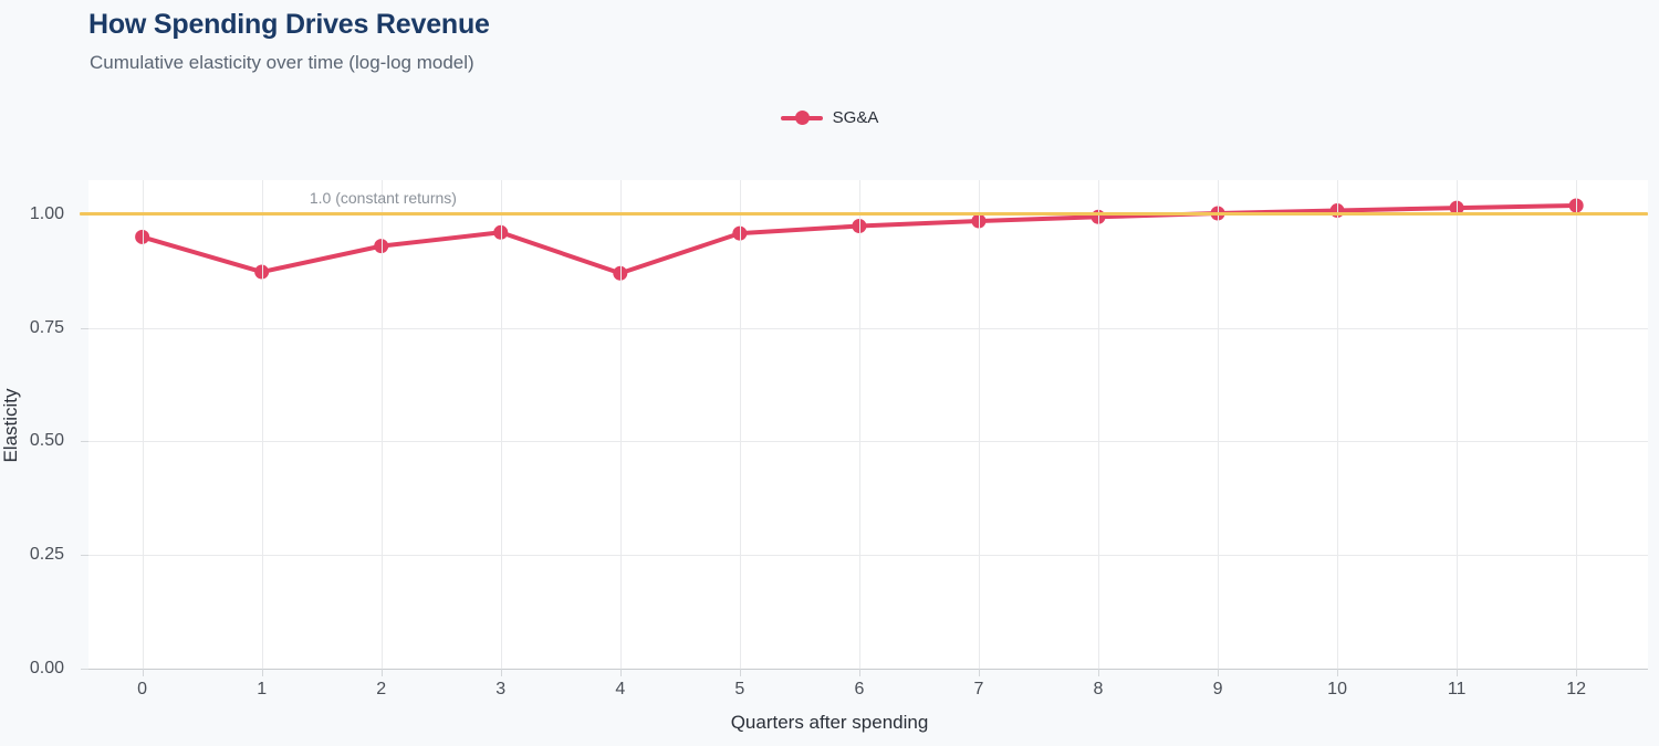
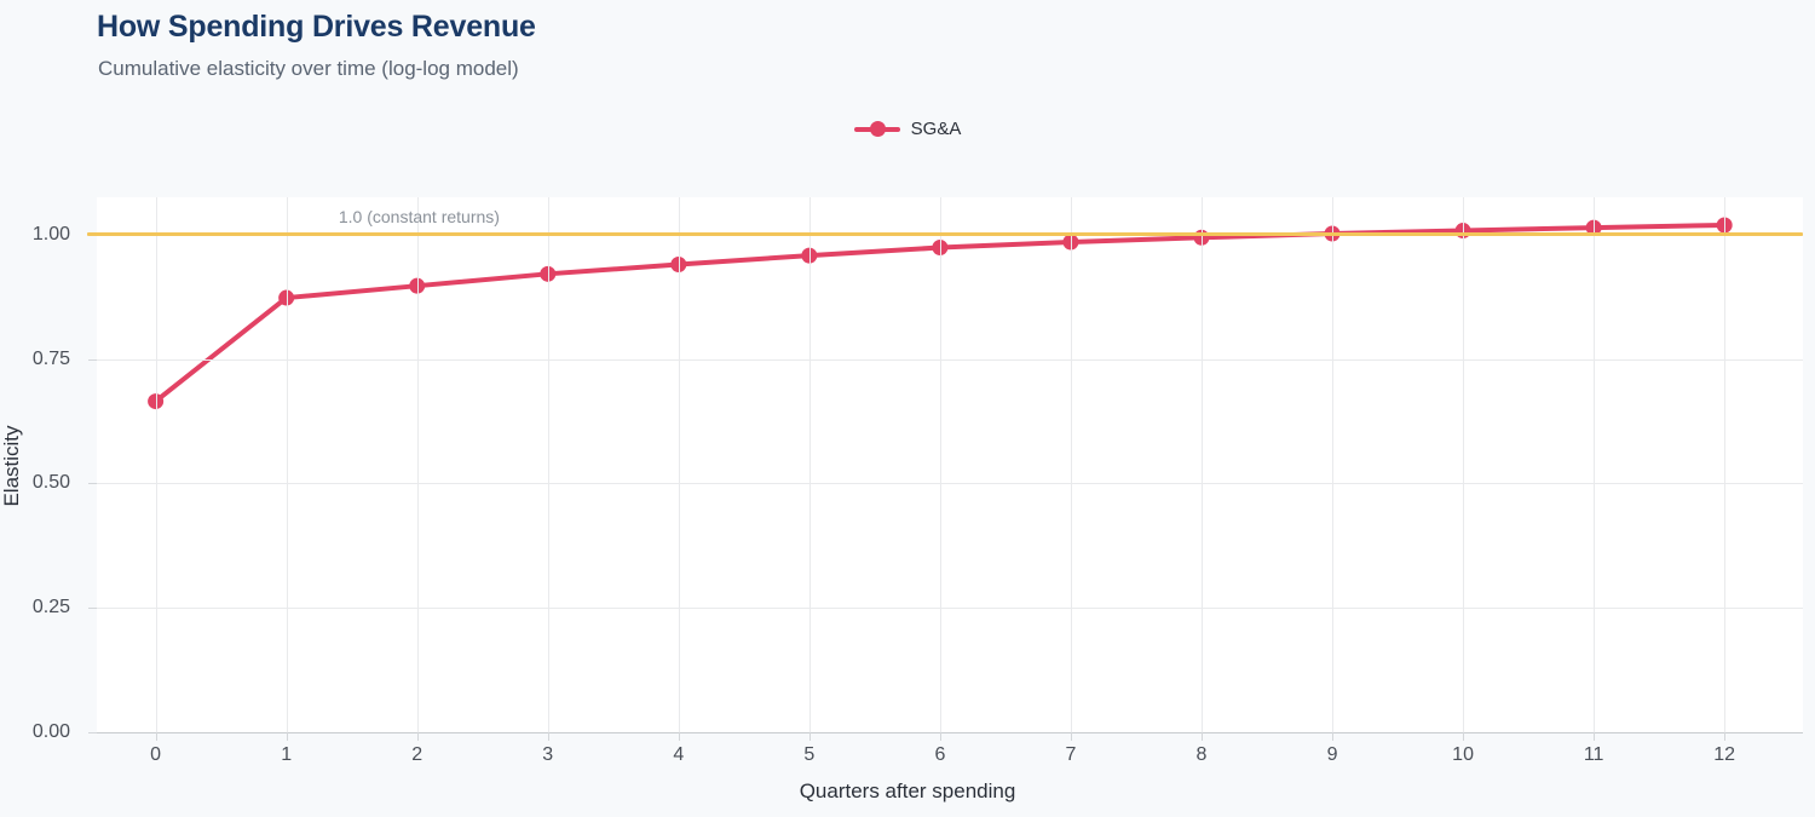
0: 0.95 -> 0.67
2: 0.93 -> 0.90
3: 0.96 -> 0.92
4: 0.87 -> 0.94
